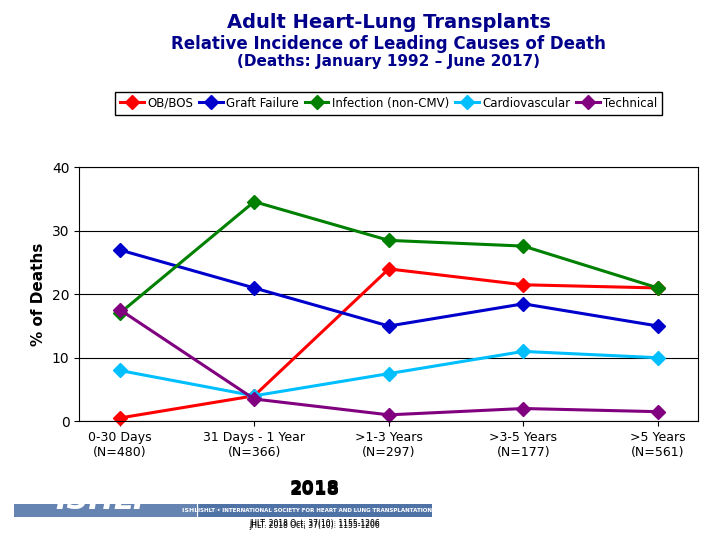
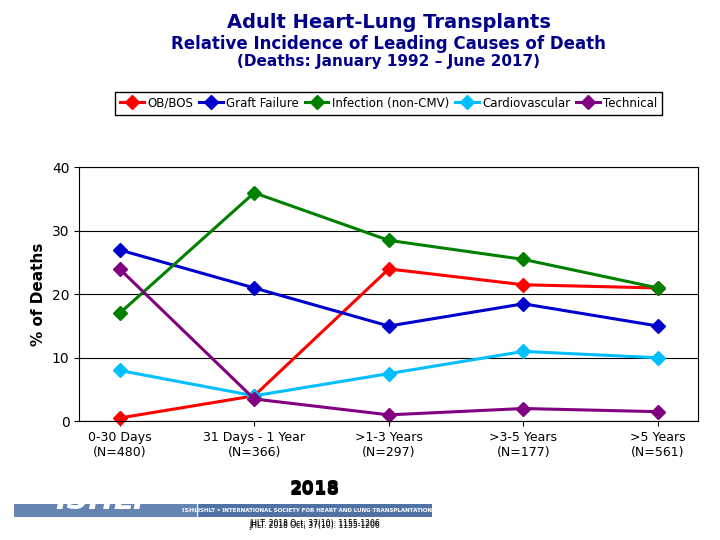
Technical/0-30 Days (N=480): 17.6 -> 24.0
Infection (non-CMV)/31 Days - 1 Year (N=366): 34.6 -> 36.0
Infection (non-CMV)/>3-5 Years (N=177): 27.6 -> 25.5
